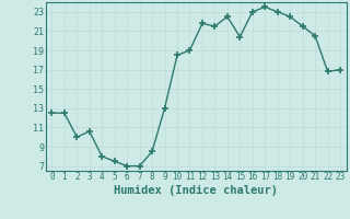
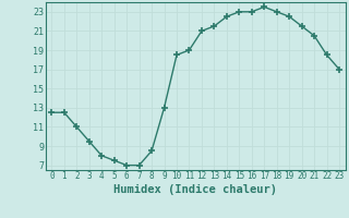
2: 10.0 -> 11.0
3: 10.6 -> 9.5
12: 21.8 -> 21.0
15: 20.4 -> 23.0
22: 16.8 -> 18.5
